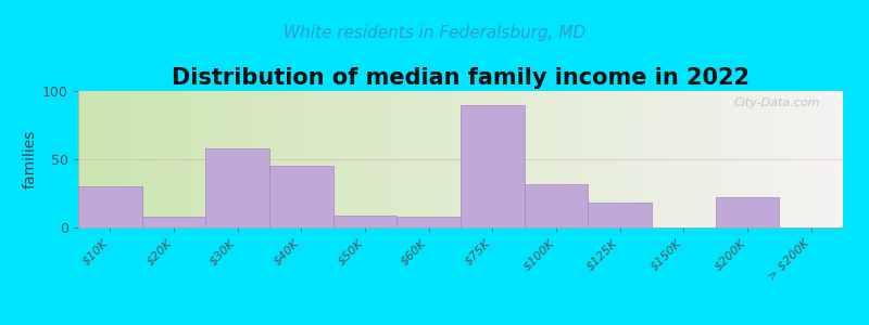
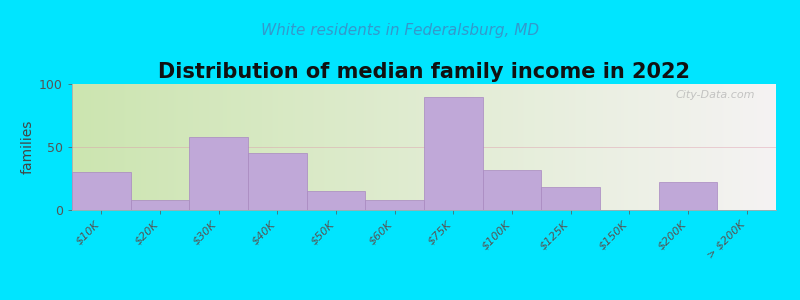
$50K: 9 -> 15
